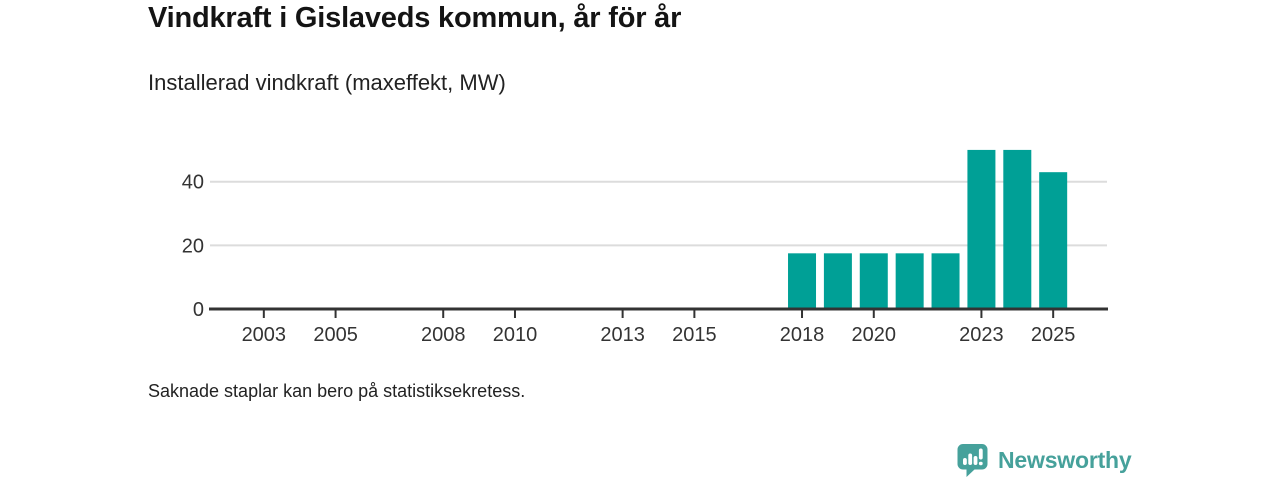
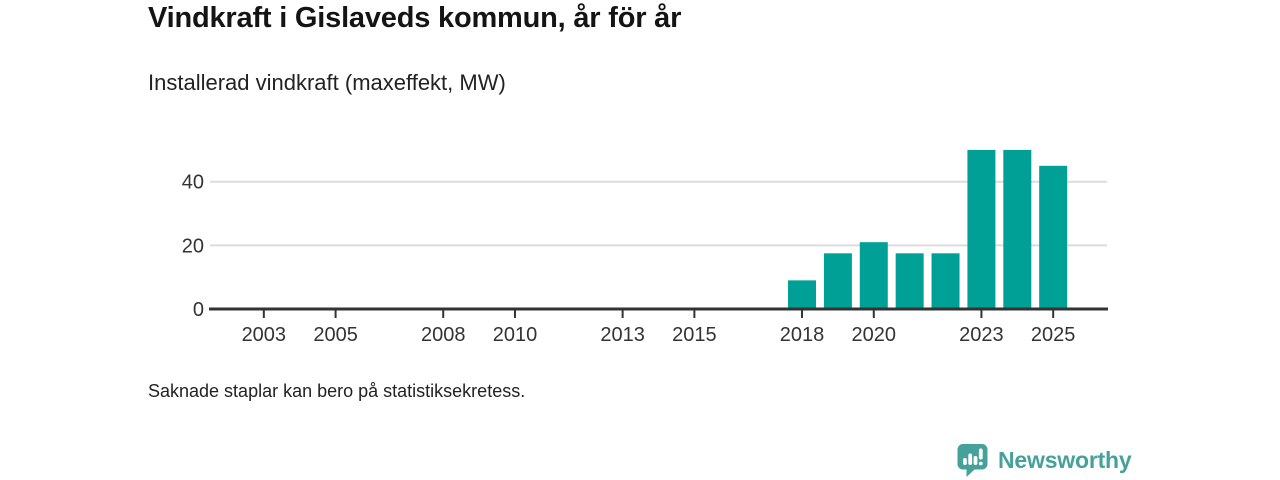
2018: 18 -> 9
2020: 18 -> 21
2025: 43 -> 45
